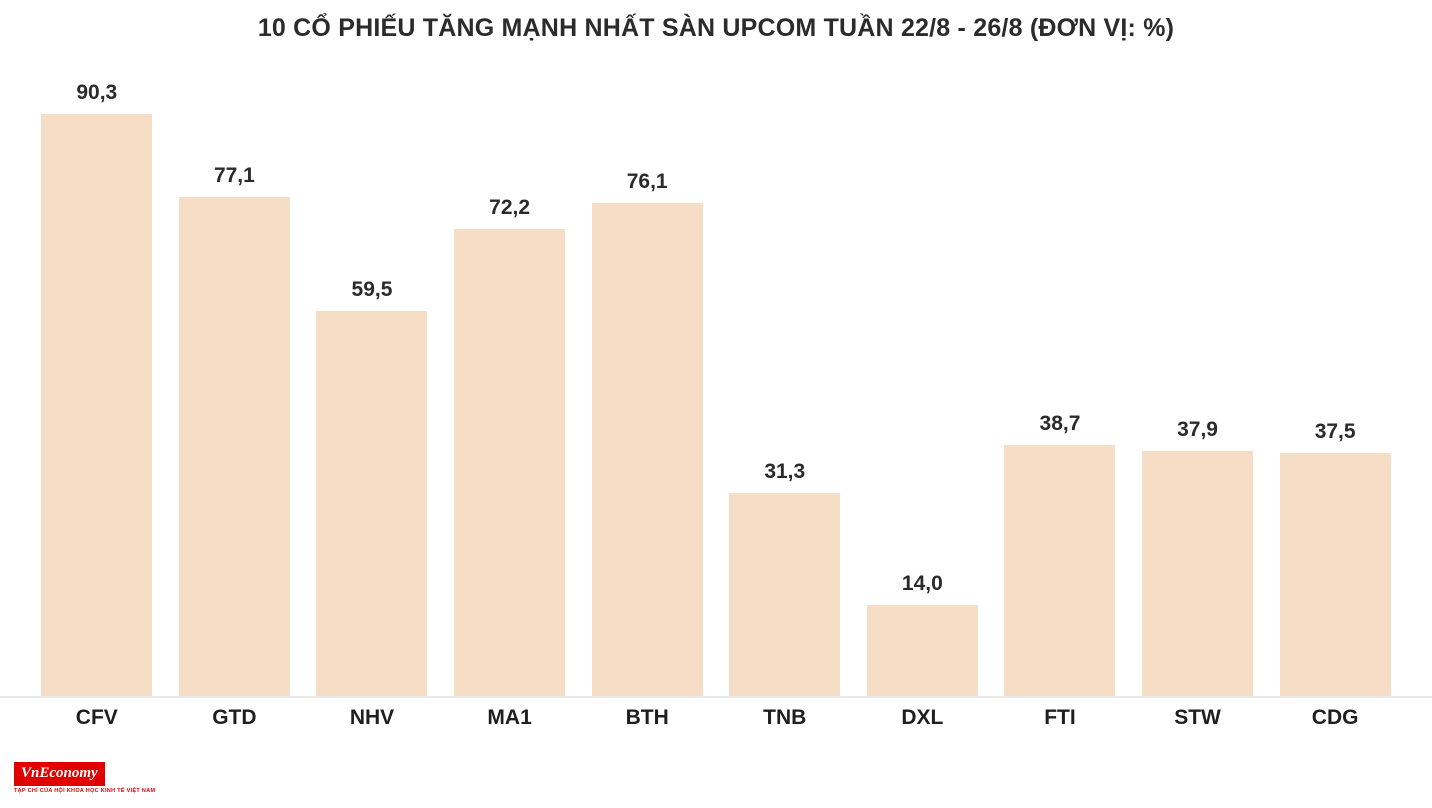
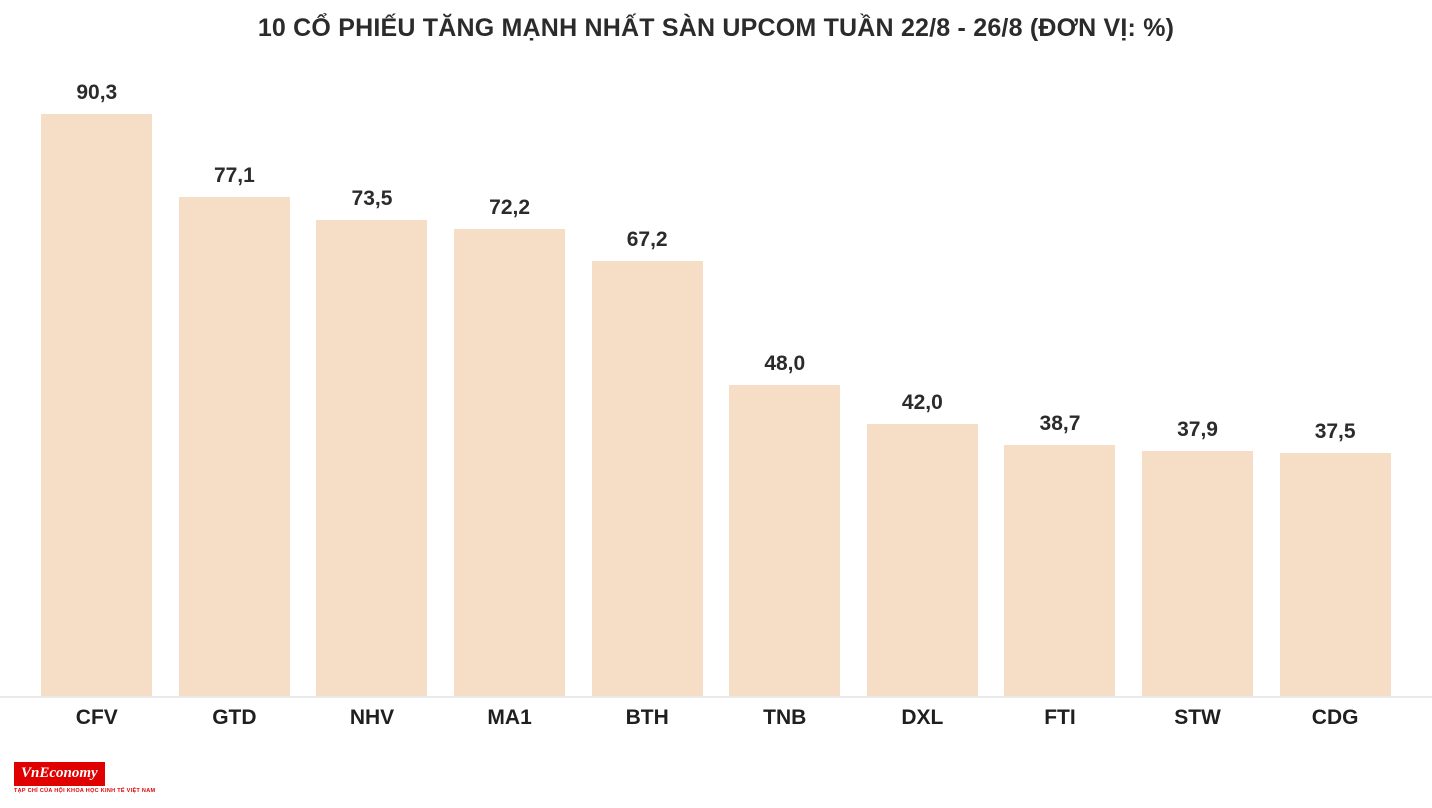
NHV: 59,5 -> 73,5
BTH: 76,1 -> 67,2
TNB: 31,3 -> 48,0
DXL: 14,0 -> 42,0
